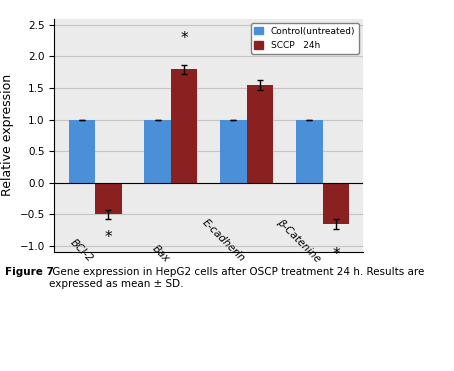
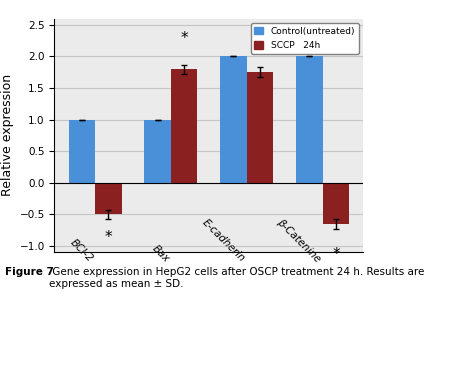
Control(untreated)/E-cadherin: 1 -> 2
SCCP 24h/E-cadherin: 1.55 -> 1.76
Control(untreated)/β-Catenine: 1 -> 2
